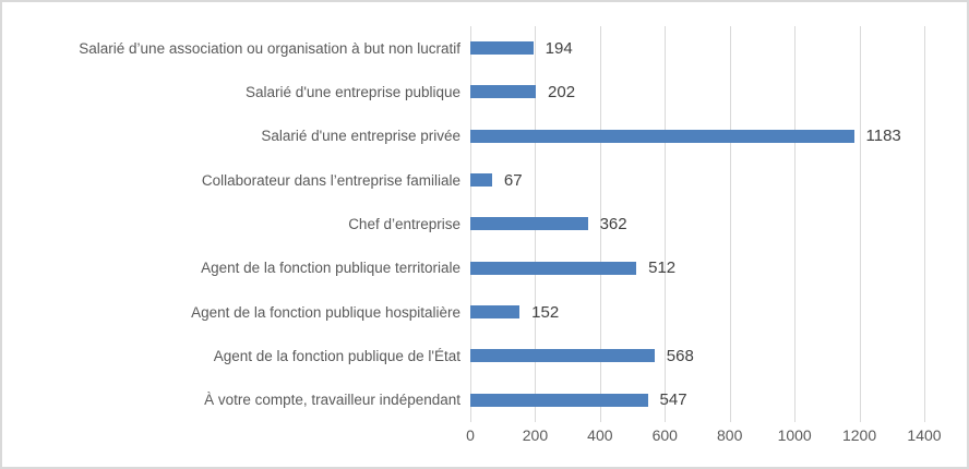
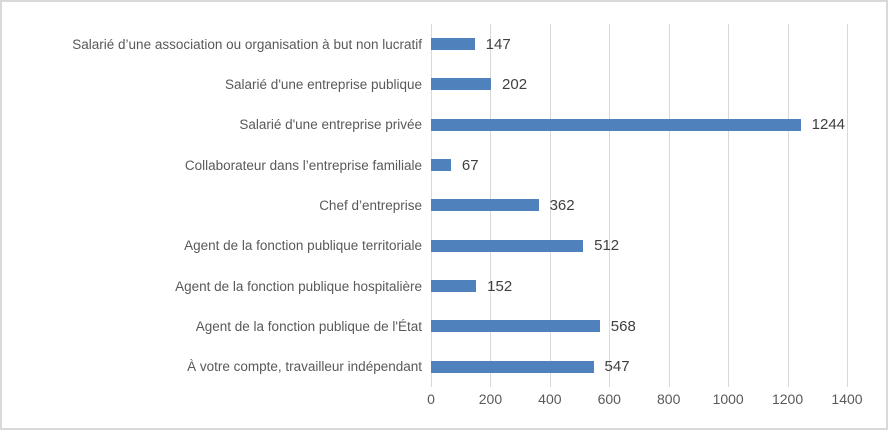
Salarié d’une association ou organisation à but non lucratif: 194 -> 147
Salarié d'une entreprise privée: 1183 -> 1244
